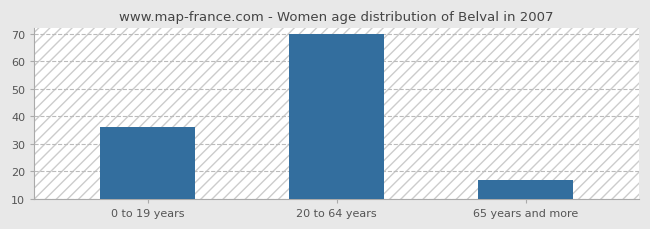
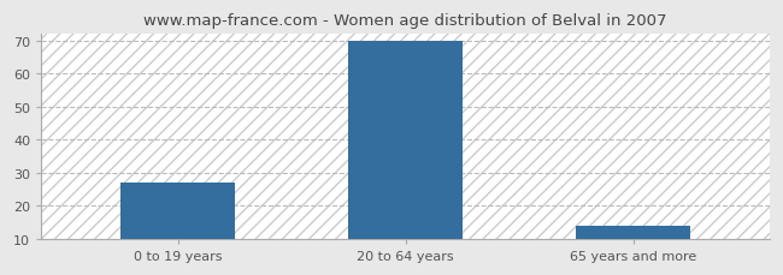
0 to 19 years: 36 -> 27
65 years and more: 17 -> 14
